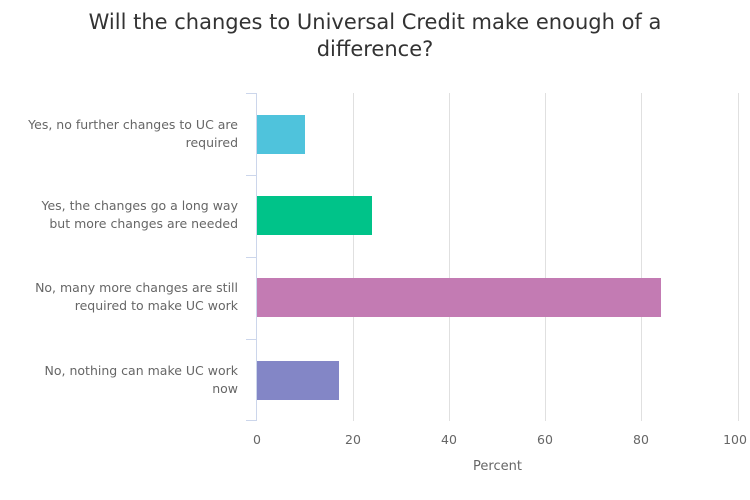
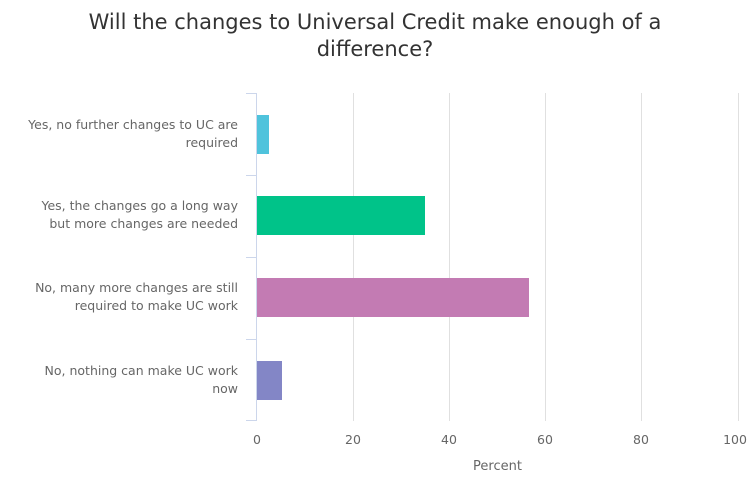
Yes, no further changes to UC are required: 10 -> 2
Yes, the changes go a long way but more changes are needed: 24 -> 35
No, many more changes are still required to make UC work: 84 -> 56
No, nothing can make UC work now: 17 -> 5
